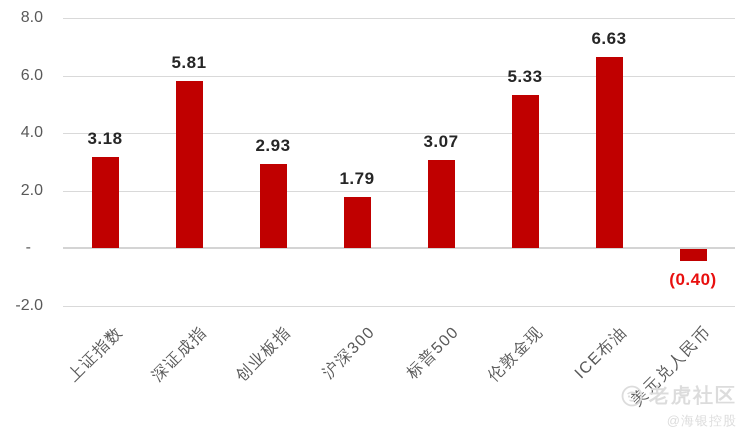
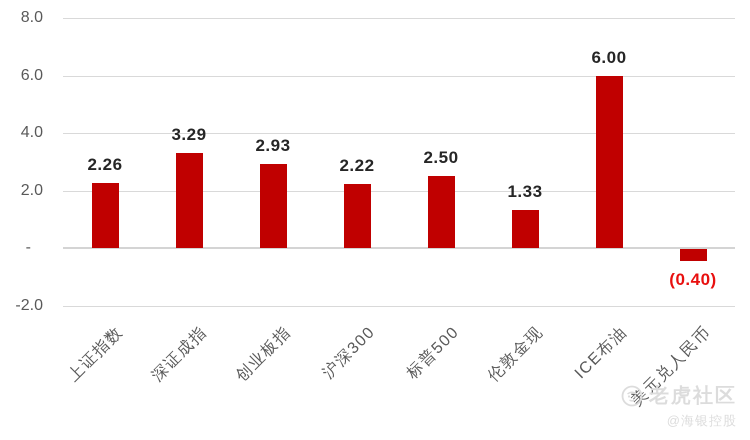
上证指数: 3.18 -> 2.26
深证成指: 5.81 -> 3.29
沪深300: 1.79 -> 2.22
标普500: 3.07 -> 2.50
伦敦金现: 5.33 -> 1.33
ICE布油: 6.63 -> 6.00
